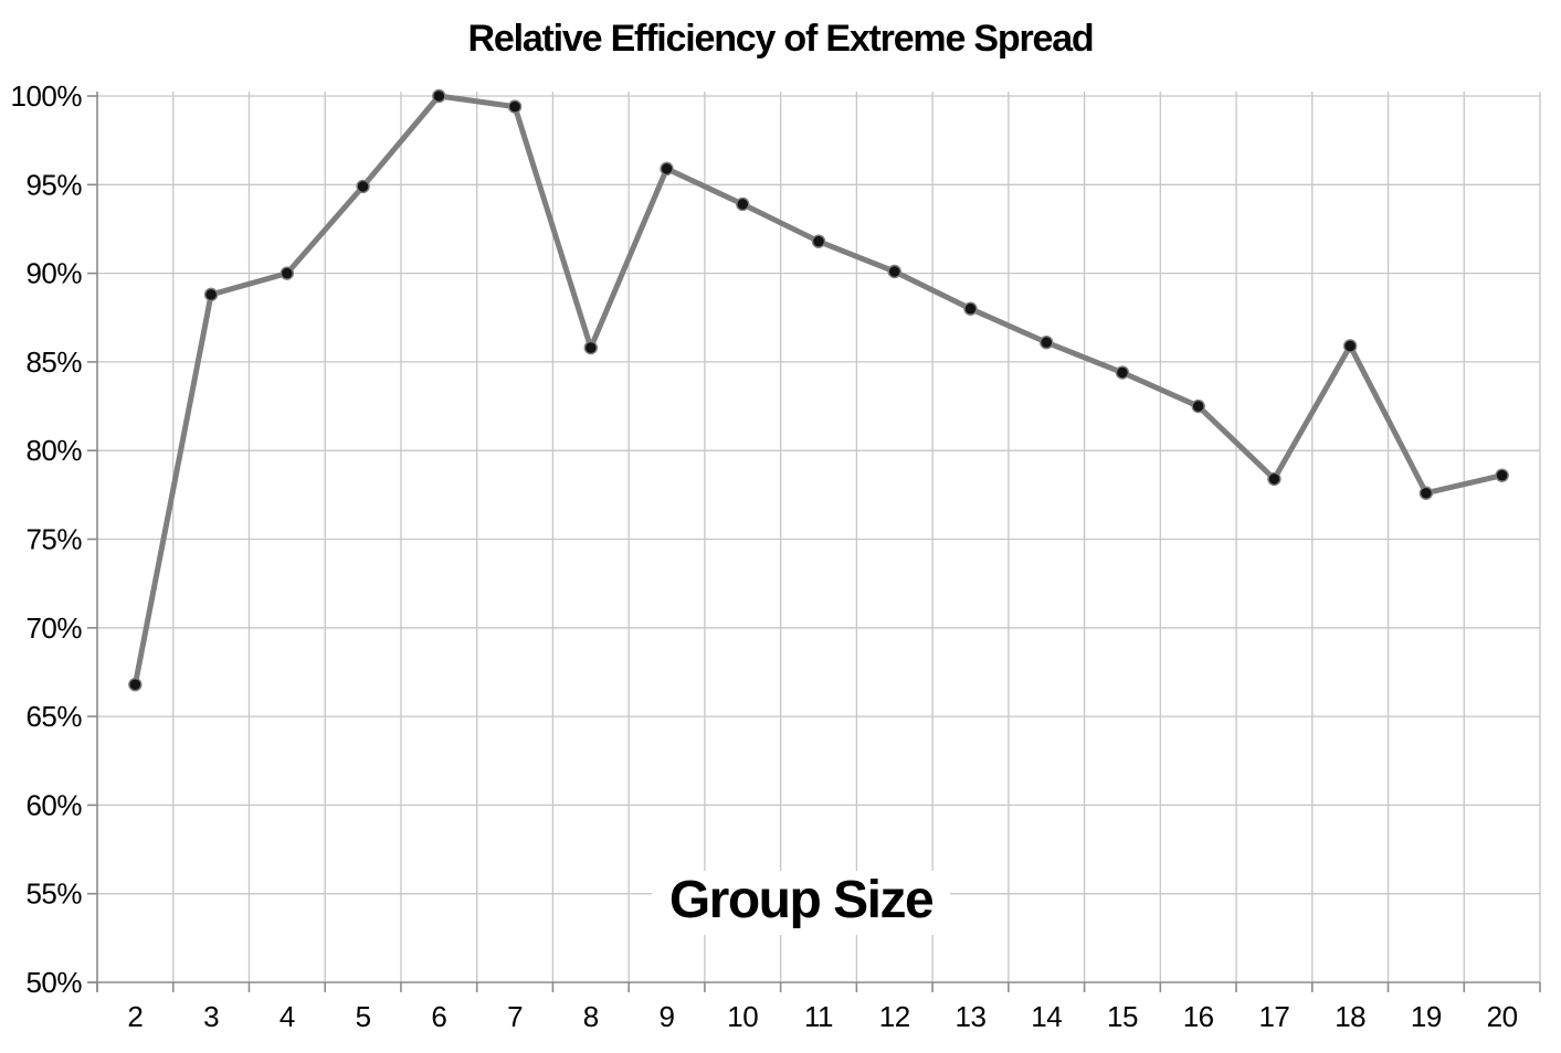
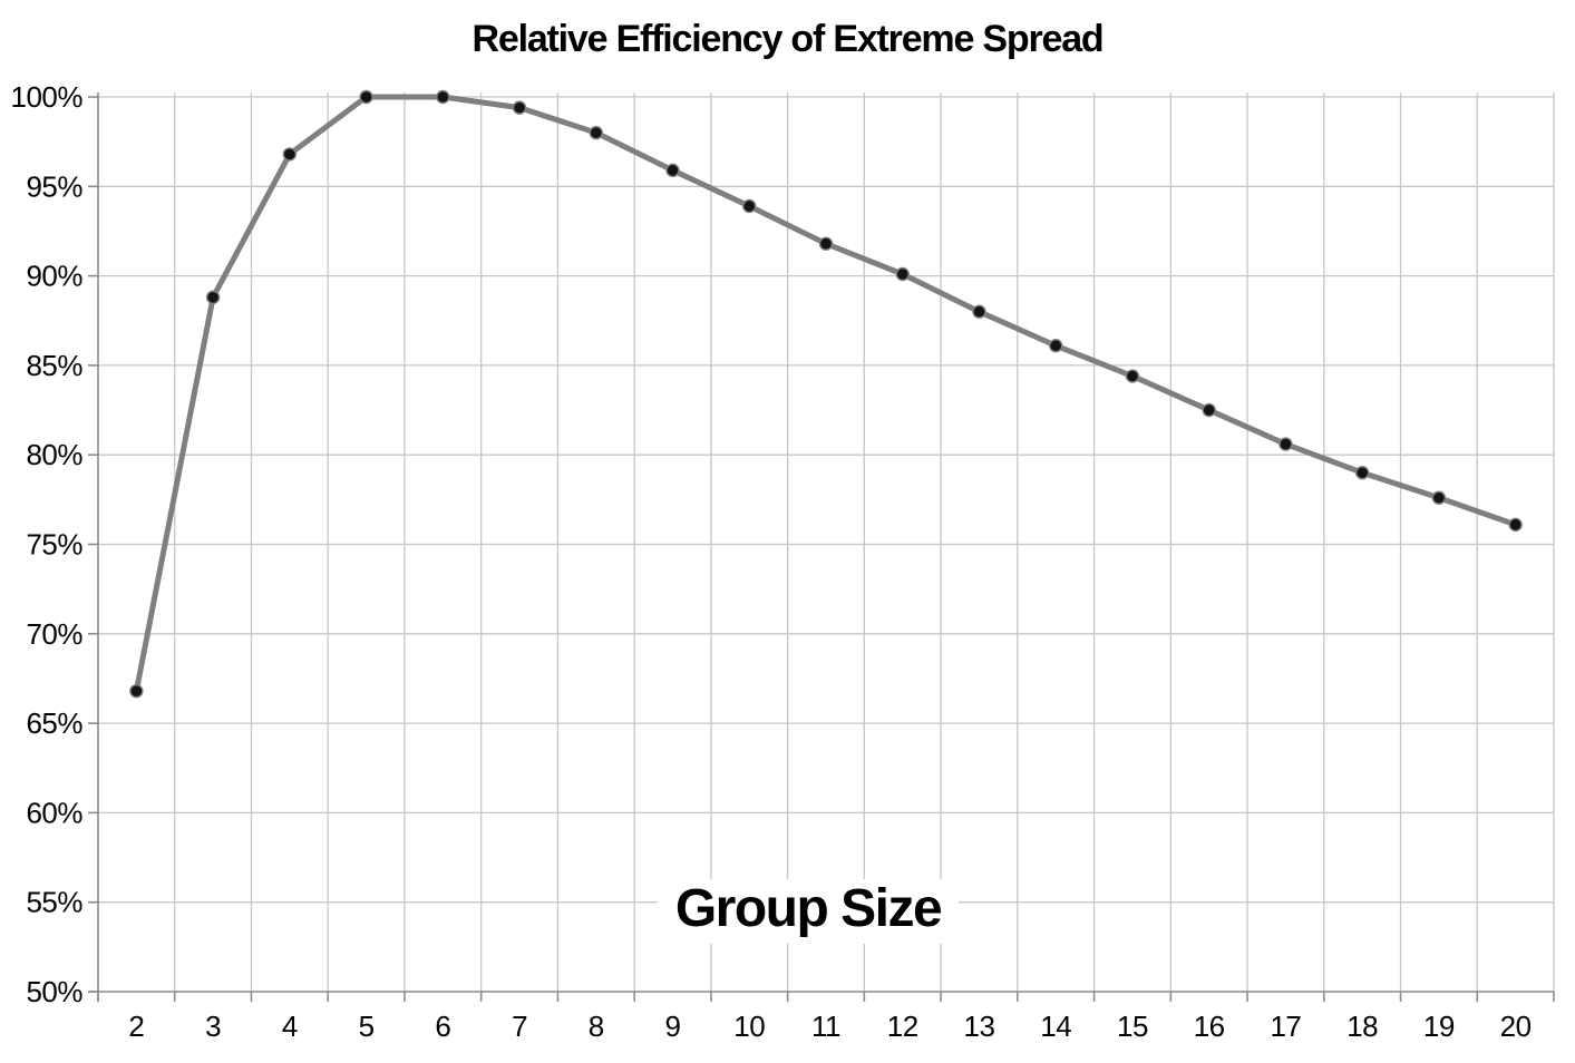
4: 90.0% -> 96.8%
5: 94.9% -> 100.0%
8: 85.8% -> 98.0%
17: 78.4% -> 80.6%
18: 85.9% -> 79.0%
20: 78.6% -> 76.1%
